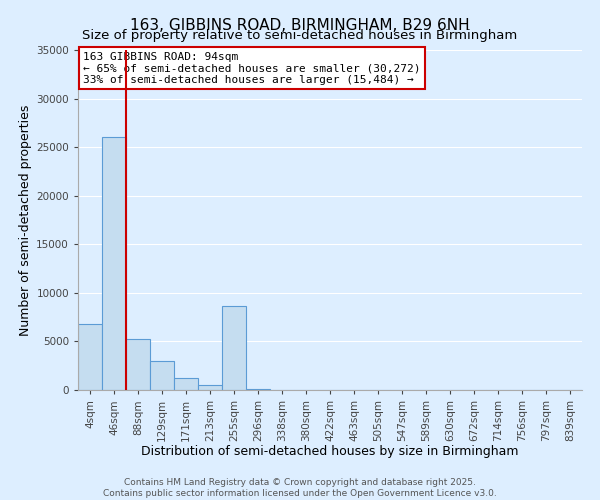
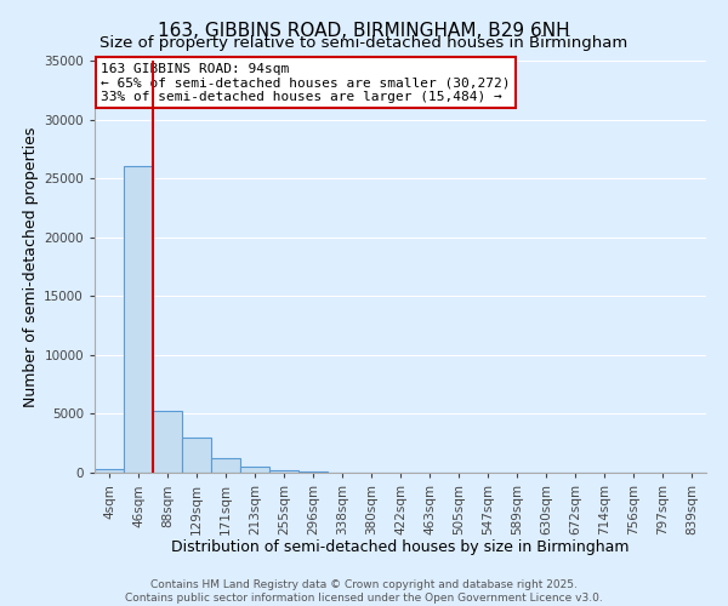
4sqm: 6800 -> 400
255sqm: 8600 -> 200
